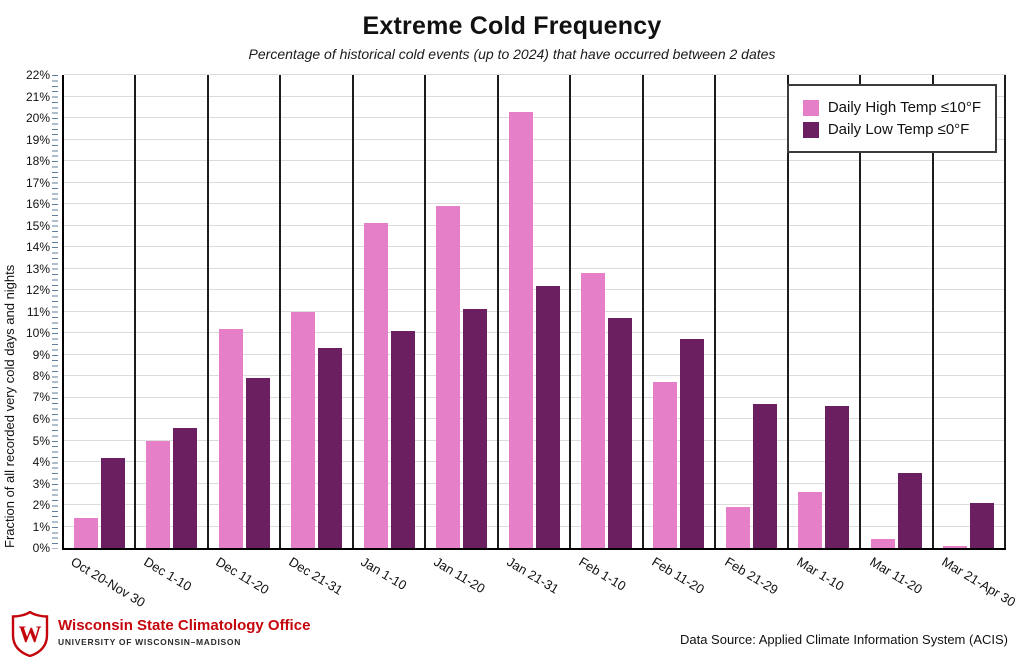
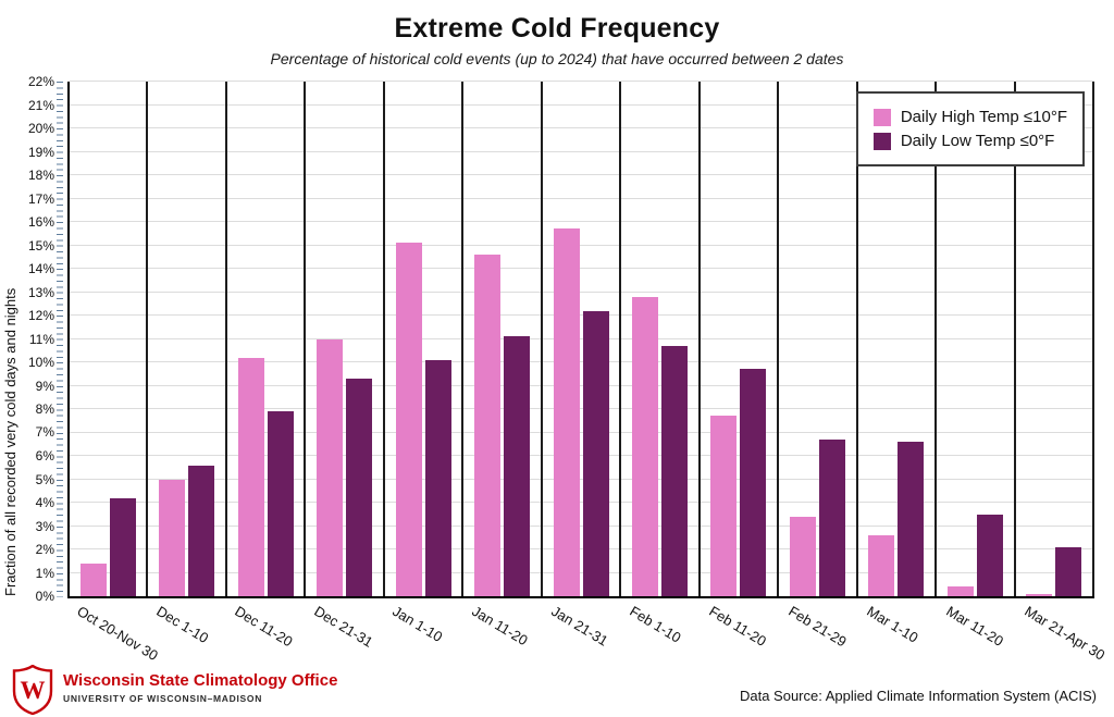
Daily High Temp ≤10°F/Jan 11-20: 15.9% -> 14.6%
Daily High Temp ≤10°F/Jan 21-31: 20.3% -> 15.7%
Daily High Temp ≤10°F/Feb 21-29: 1.9% -> 3.4%
